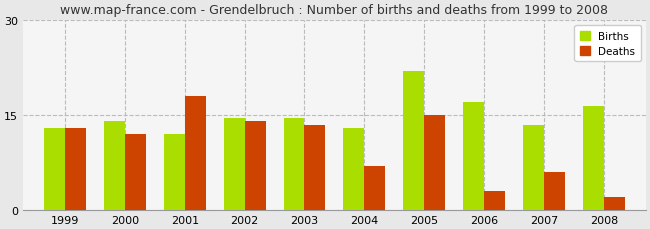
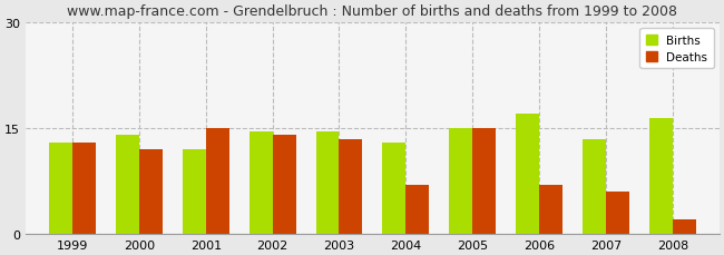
Deaths/2001: 18.0 -> 15.0
Births/2005: 22.0 -> 15.0
Deaths/2006: 3.0 -> 7.0
